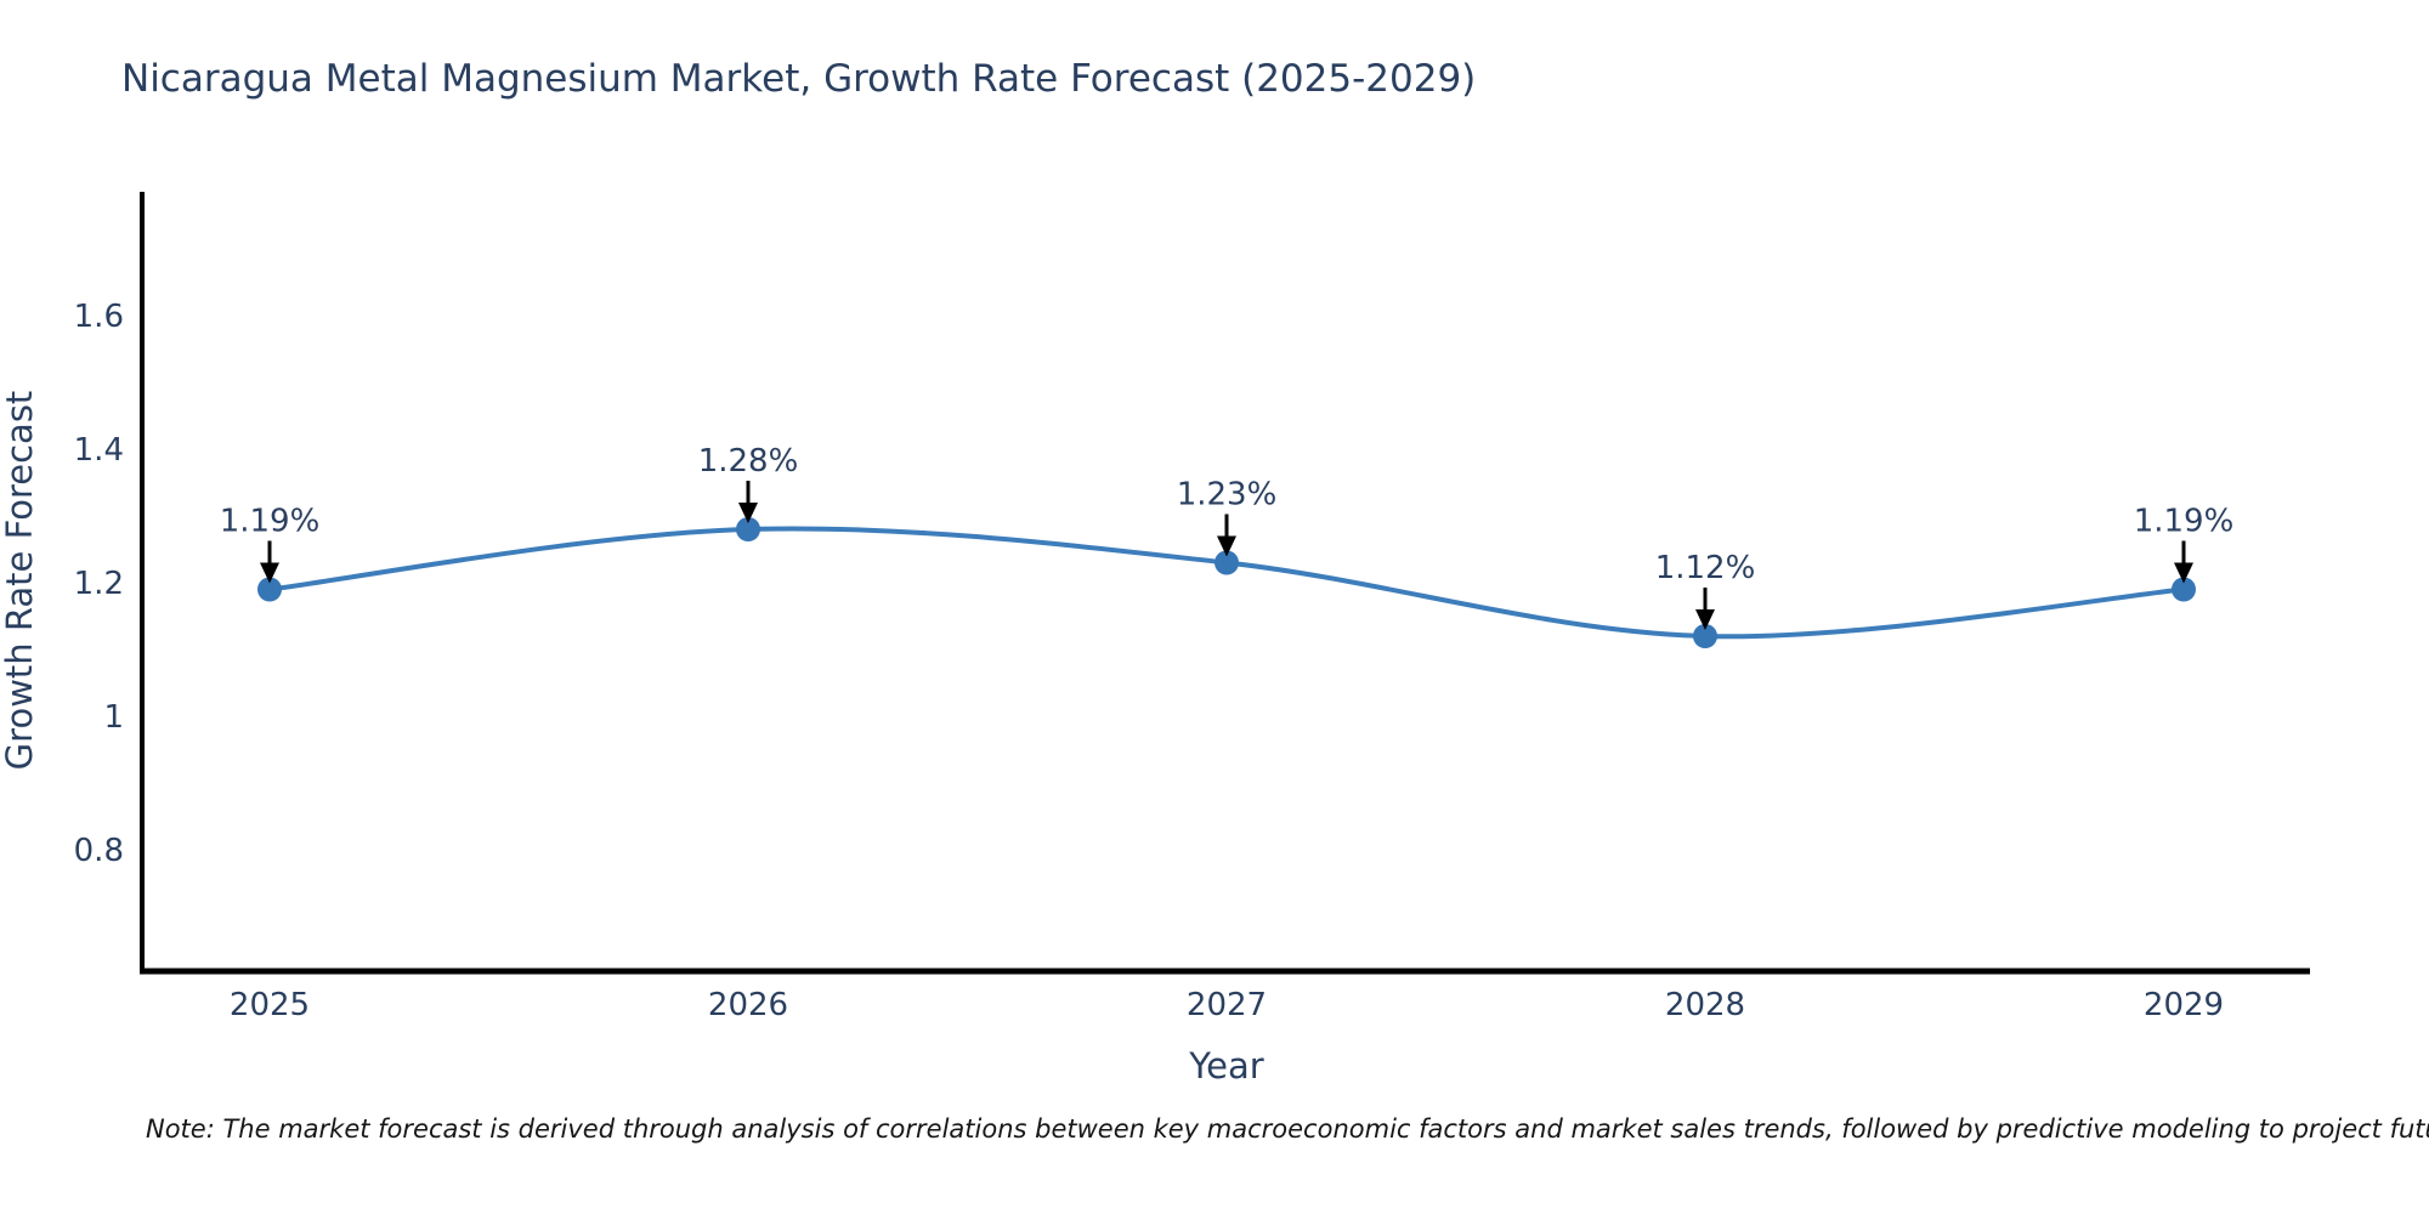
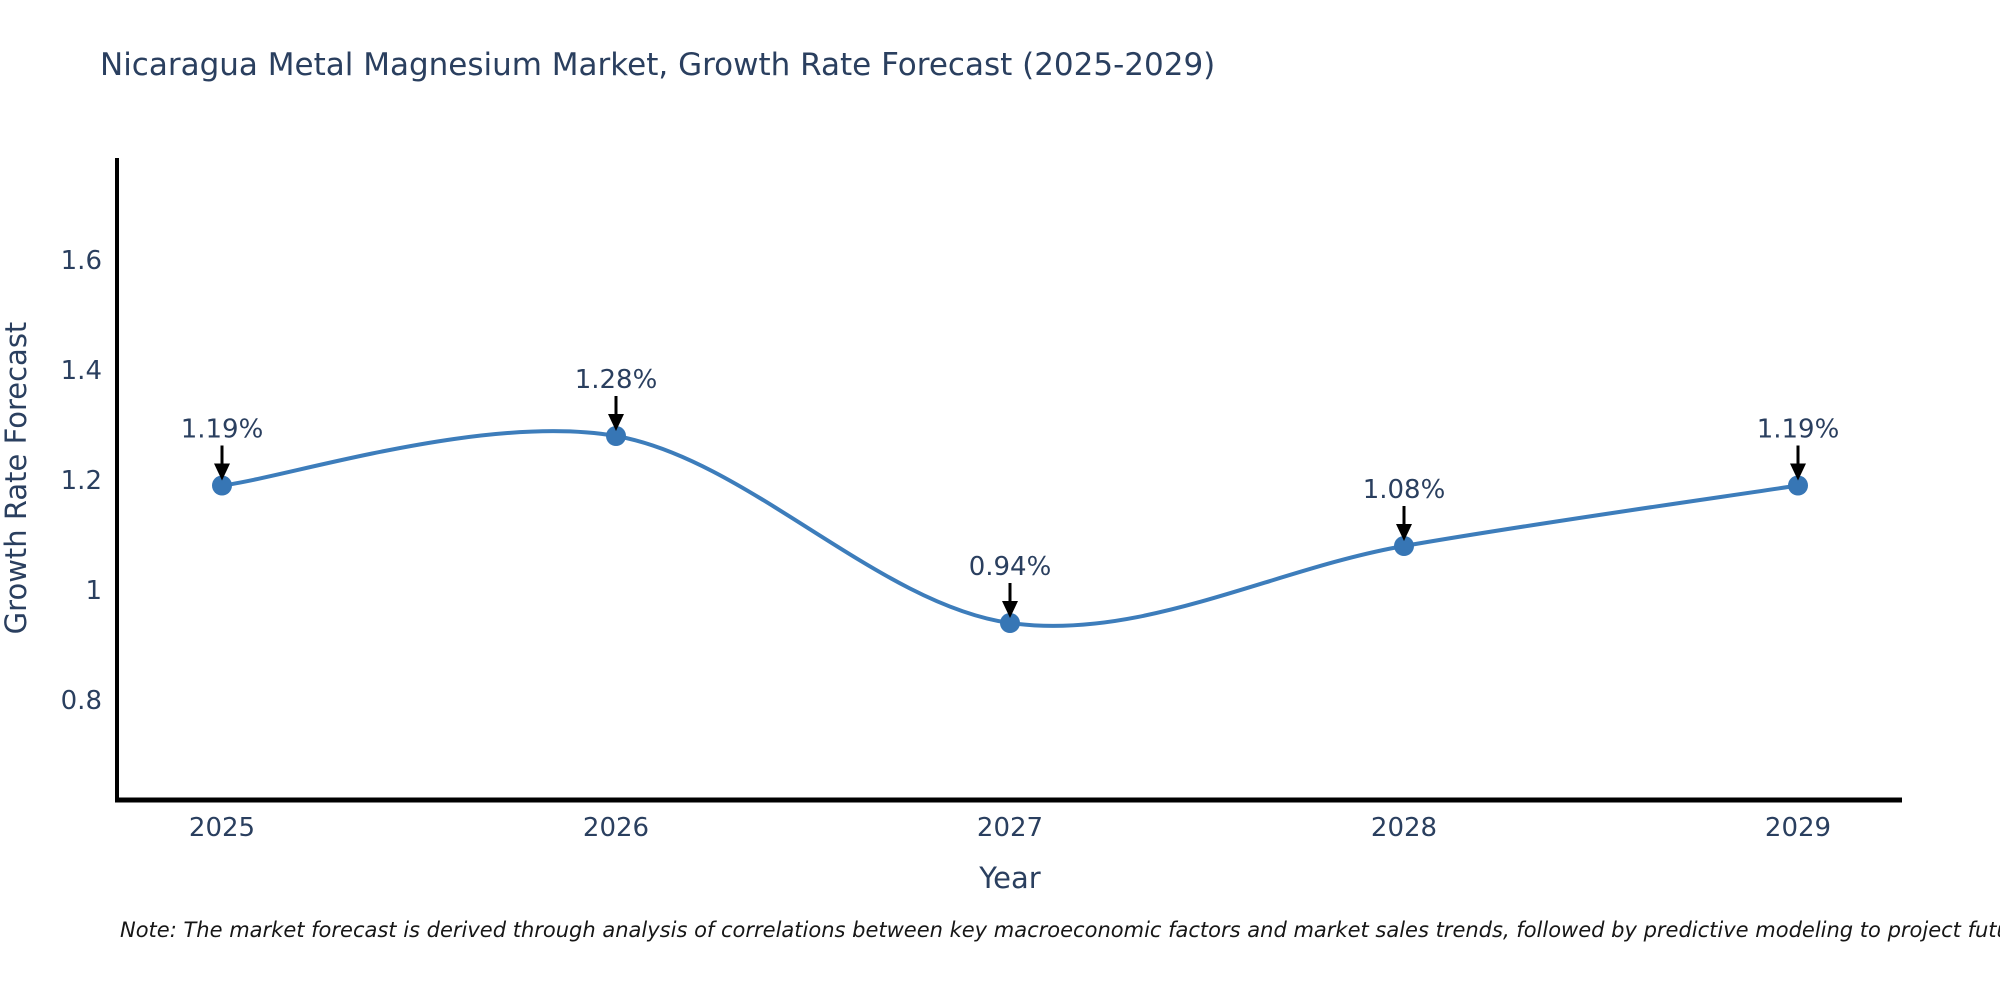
2027: 1.23% -> 0.94%
2028: 1.12% -> 1.08%
